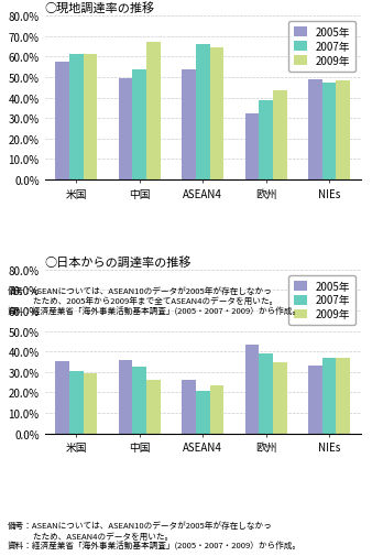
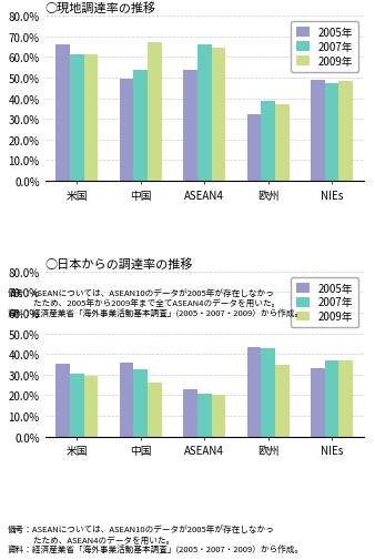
○現地調達率の推移/2005年/米国: 58% -> 66%
○現地調達率の推移/2009年/欧州: 44% -> 37%
○日本からの調達率の推移/2005年/ASEAN4: 26% -> 23%
○日本からの調達率の推移/2009年/ASEAN4: 24% -> 20%
○日本からの調達率の推移/2007年/欧州: 39% -> 43%
